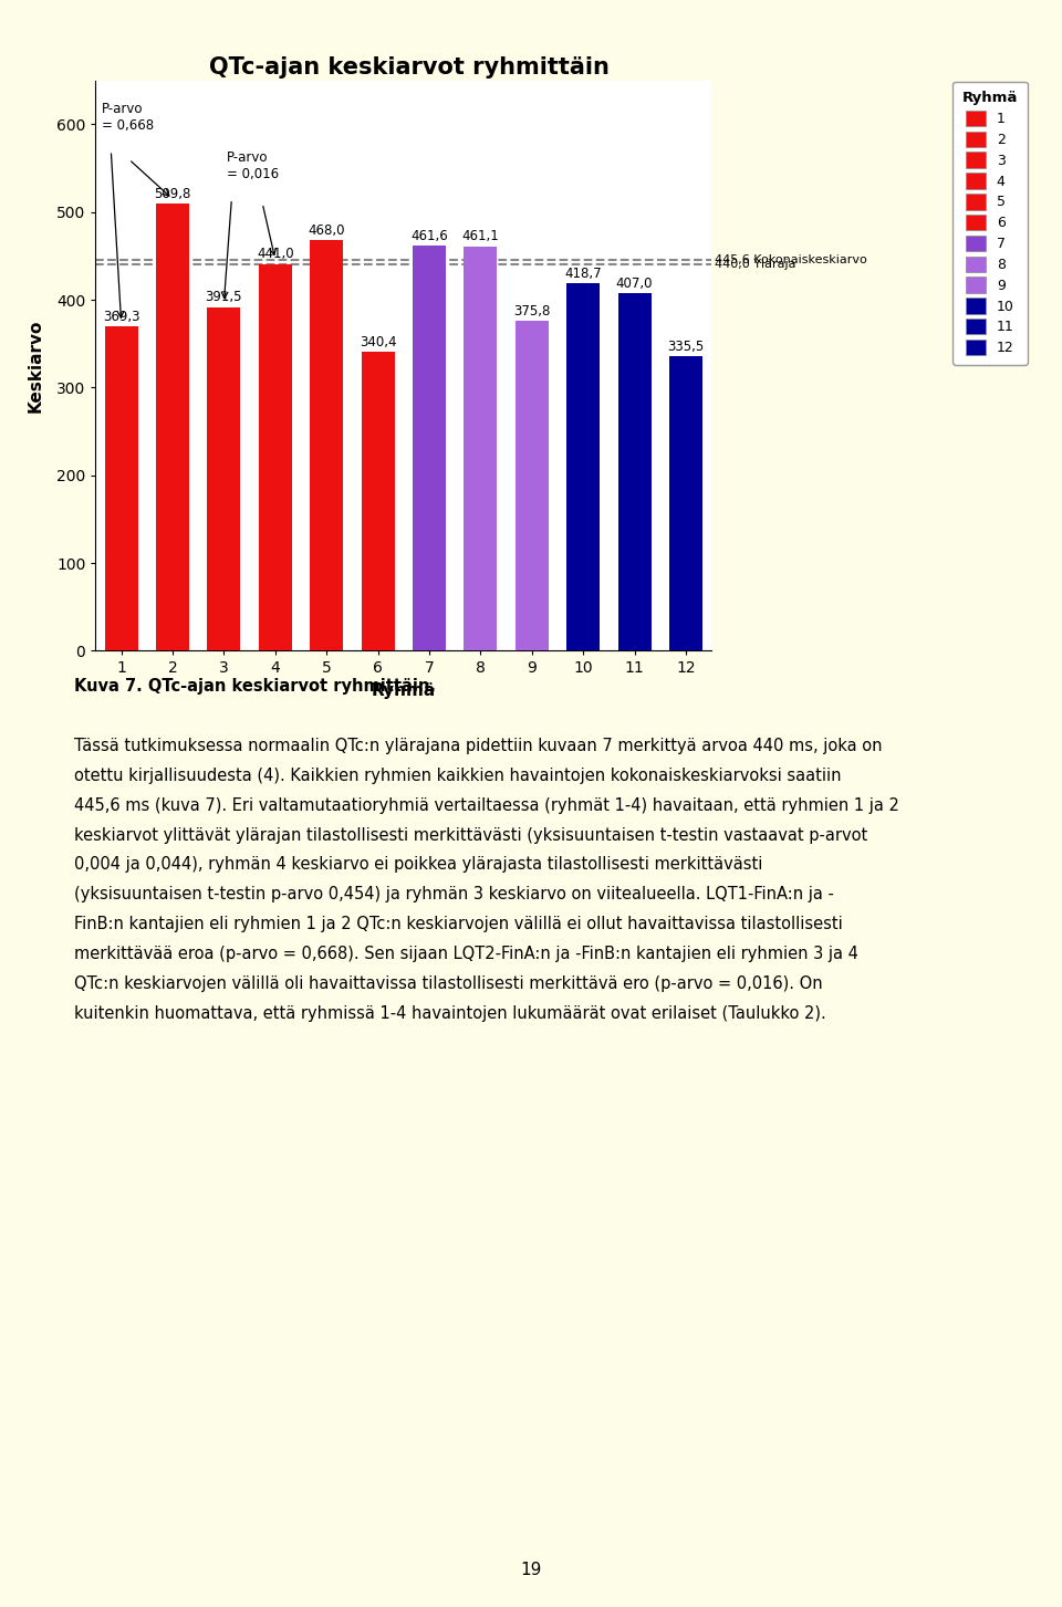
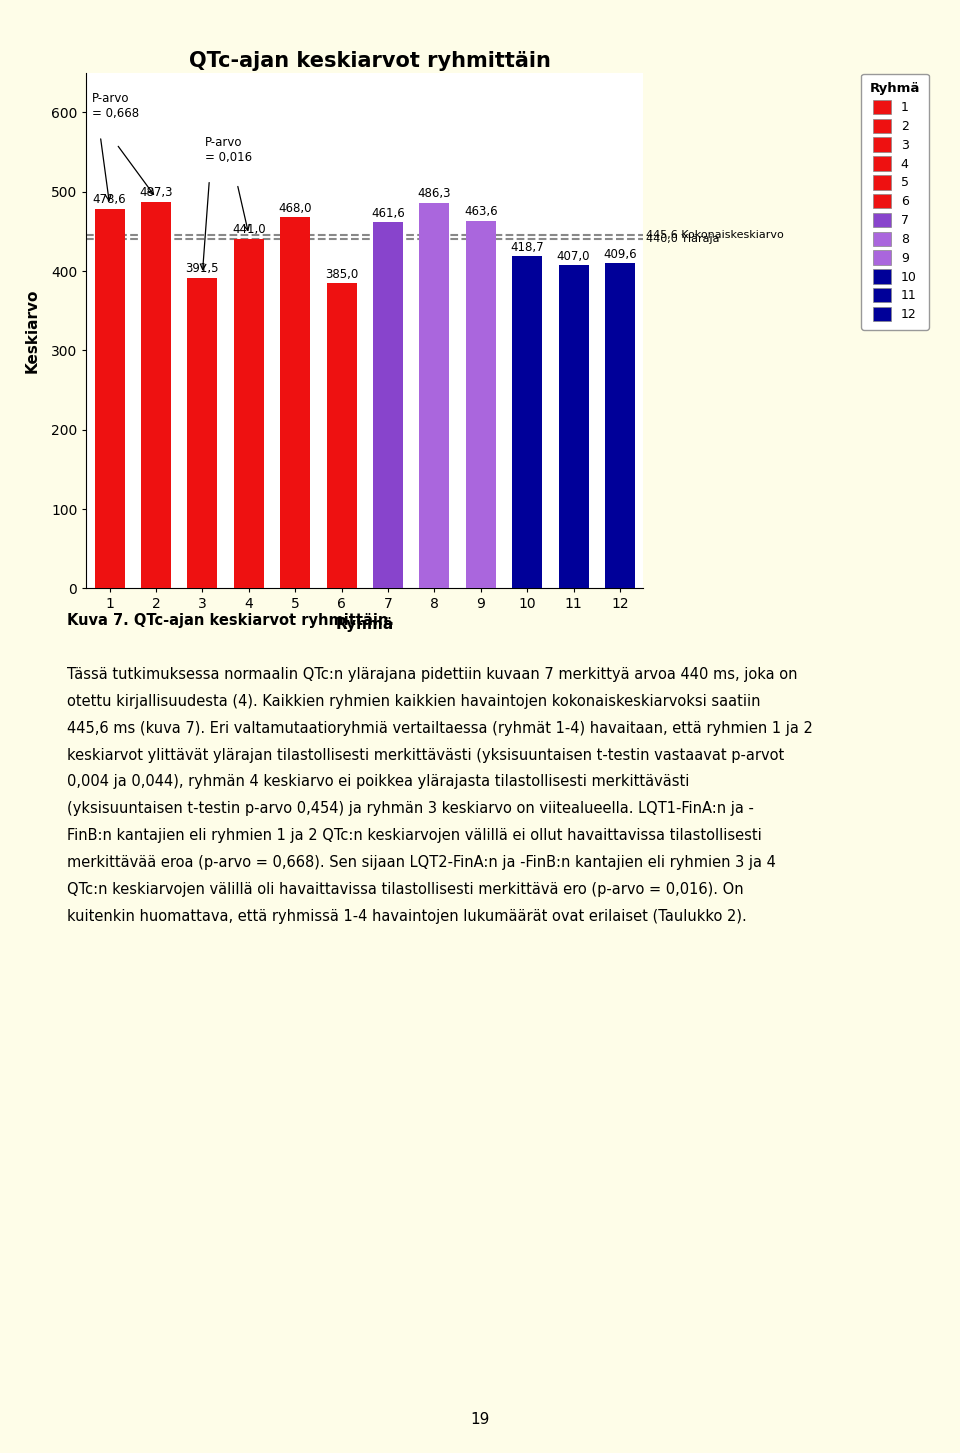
1: 369,3 -> 478,6
2: 509,8 -> 487,3
6: 340,4 -> 385,0
8: 461,1 -> 486,3
9: 375,8 -> 463,6
12: 335,5 -> 409,6
